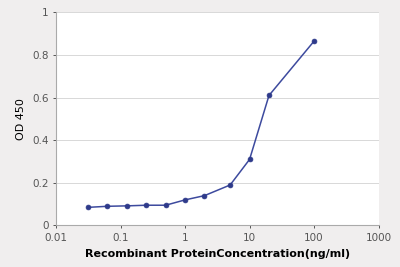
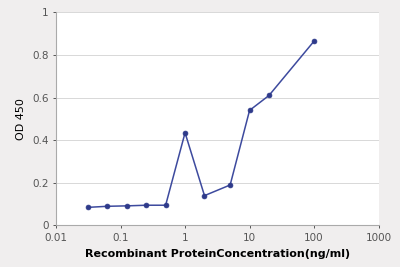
1: 0.120 -> 0.435
10: 0.310 -> 0.540
